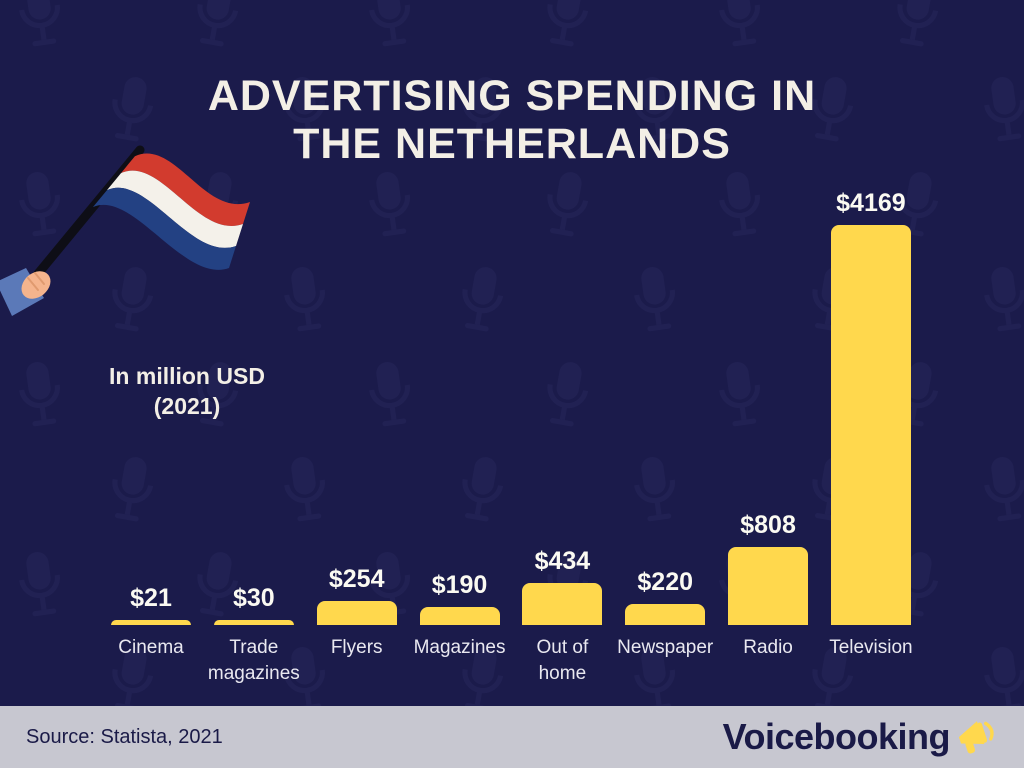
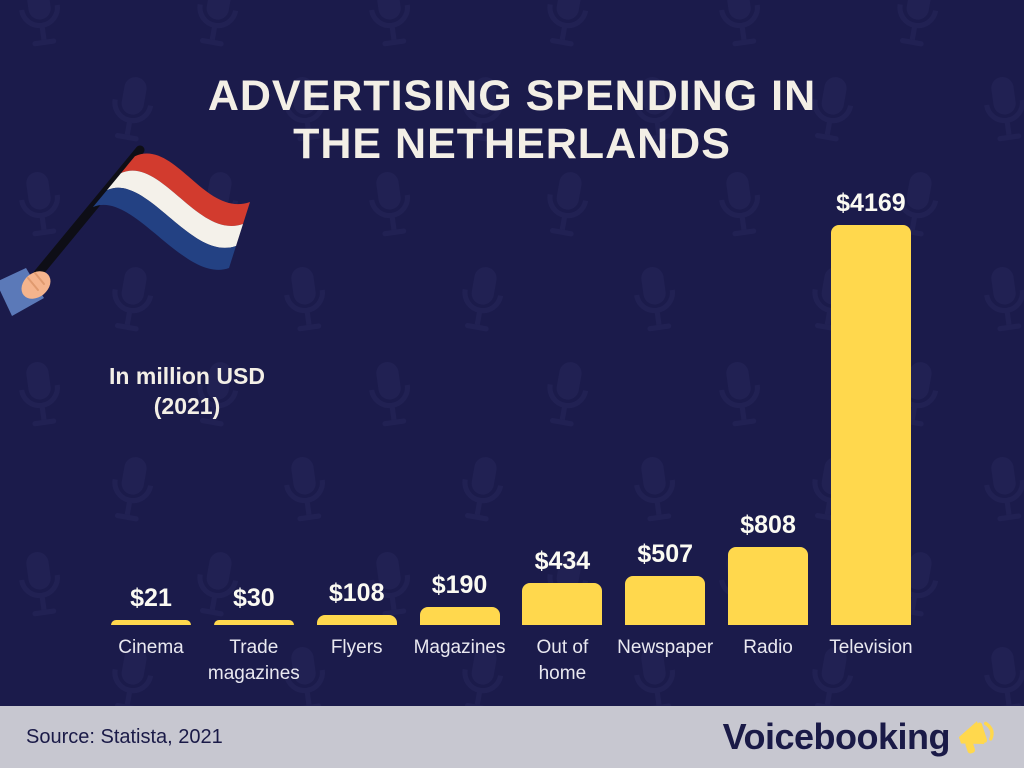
Flyers: $254 -> $108
Newspaper: $220 -> $507
